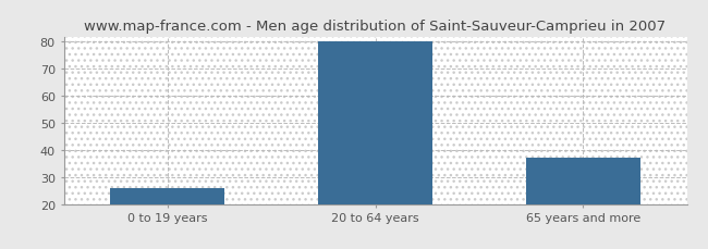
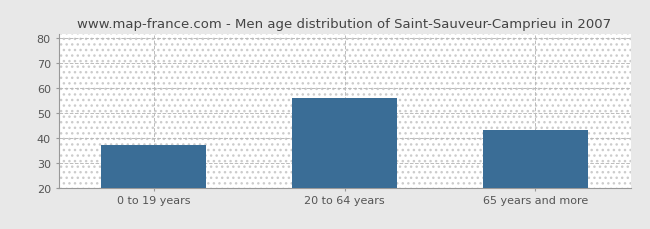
0 to 19 years: 26 -> 37
20 to 64 years: 80 -> 56
65 years and more: 37 -> 43
